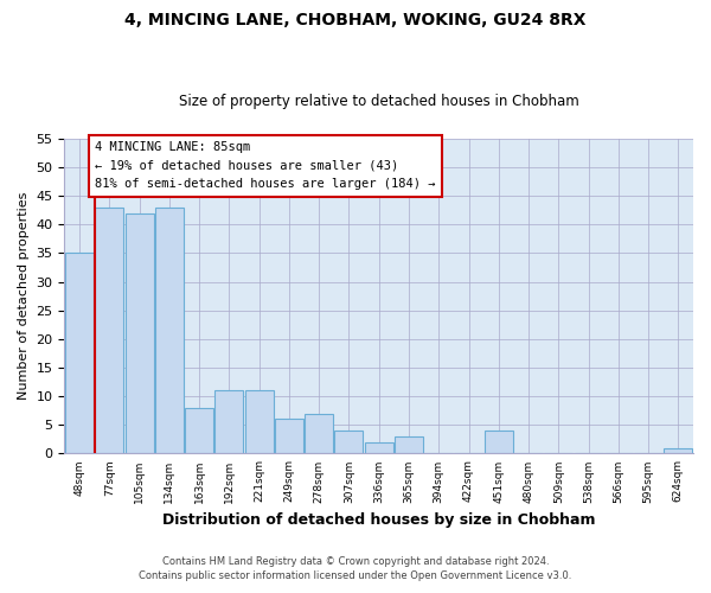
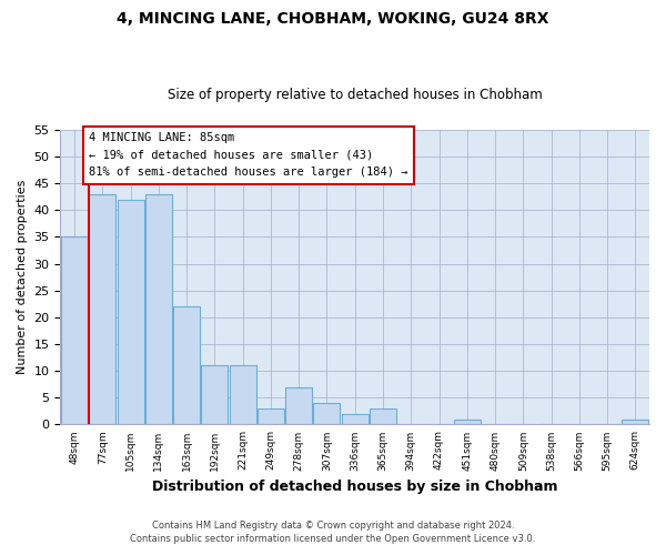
163sqm: 8 -> 22
249sqm: 6 -> 3
451sqm: 4 -> 1
